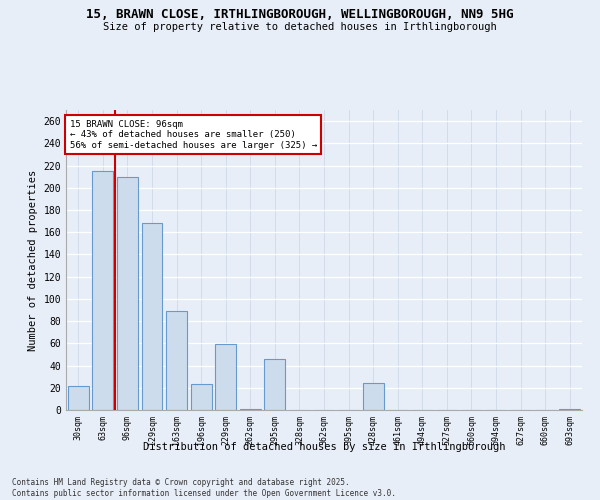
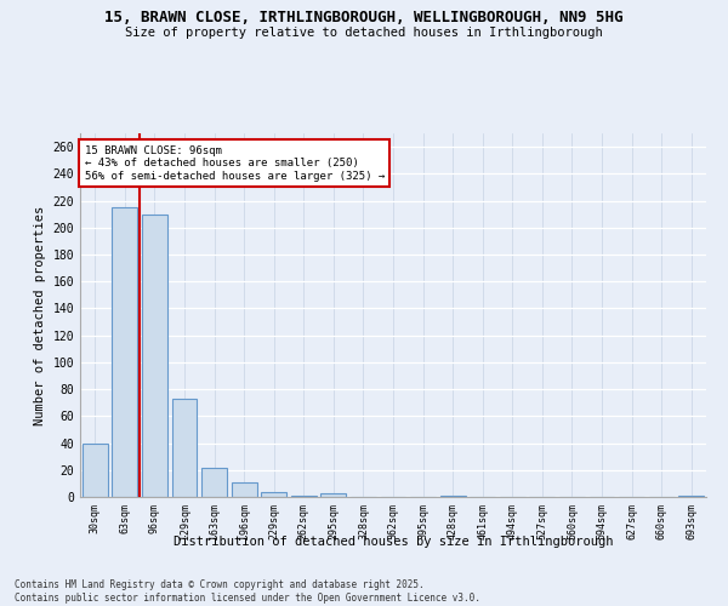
30sqm: 22 -> 40
129sqm: 168 -> 73
163sqm: 89 -> 22
196sqm: 23 -> 11
229sqm: 59 -> 4
295sqm: 46 -> 3
428sqm: 24 -> 1
